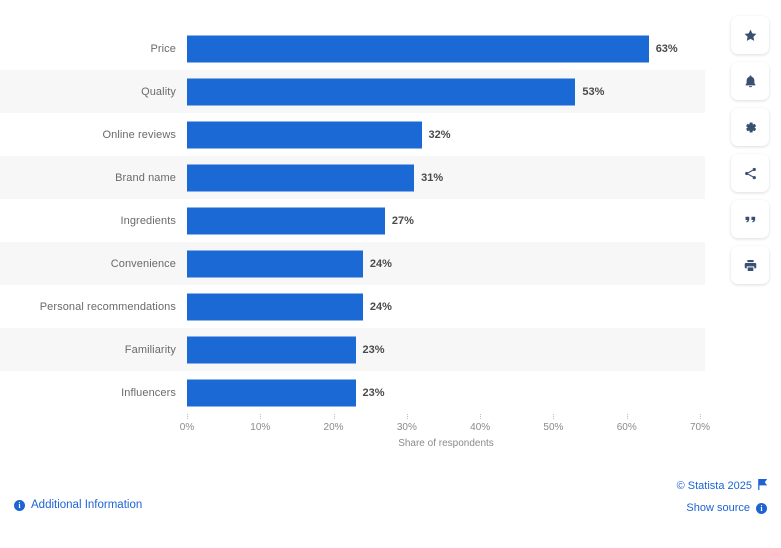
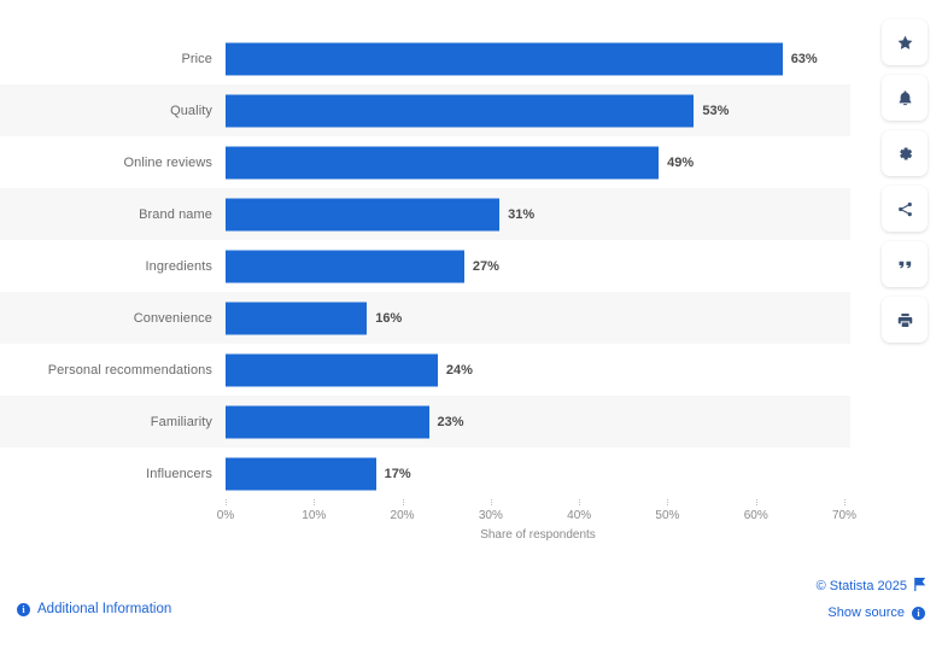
Online reviews: 32% -> 49%
Convenience: 24% -> 16%
Influencers: 23% -> 17%
